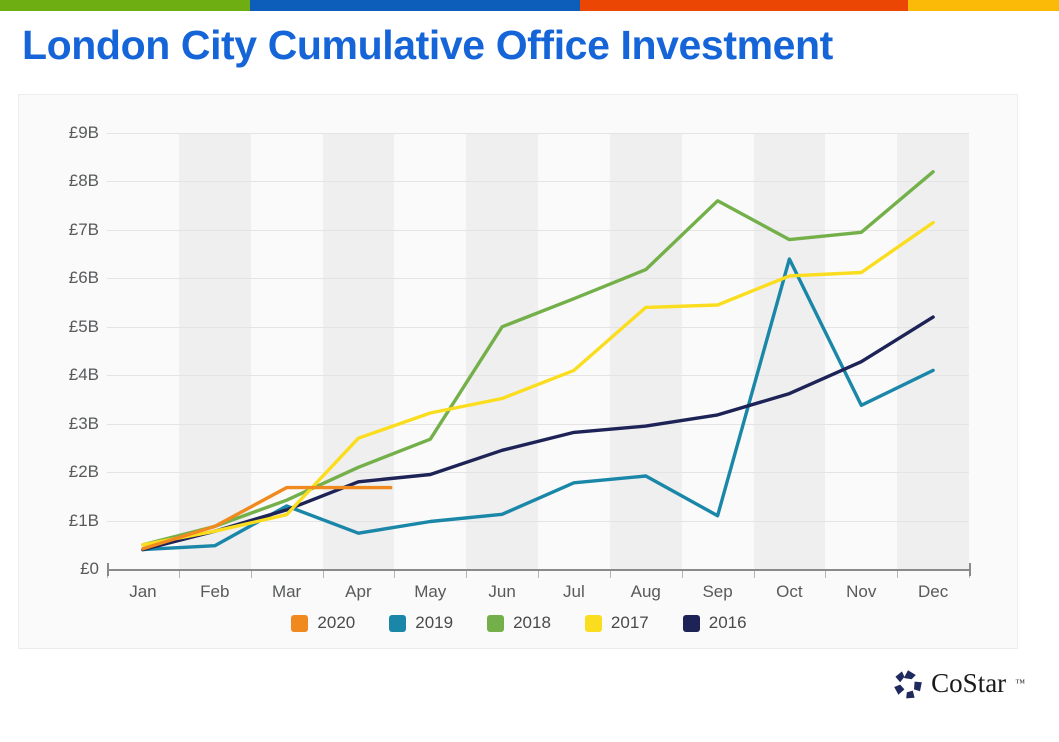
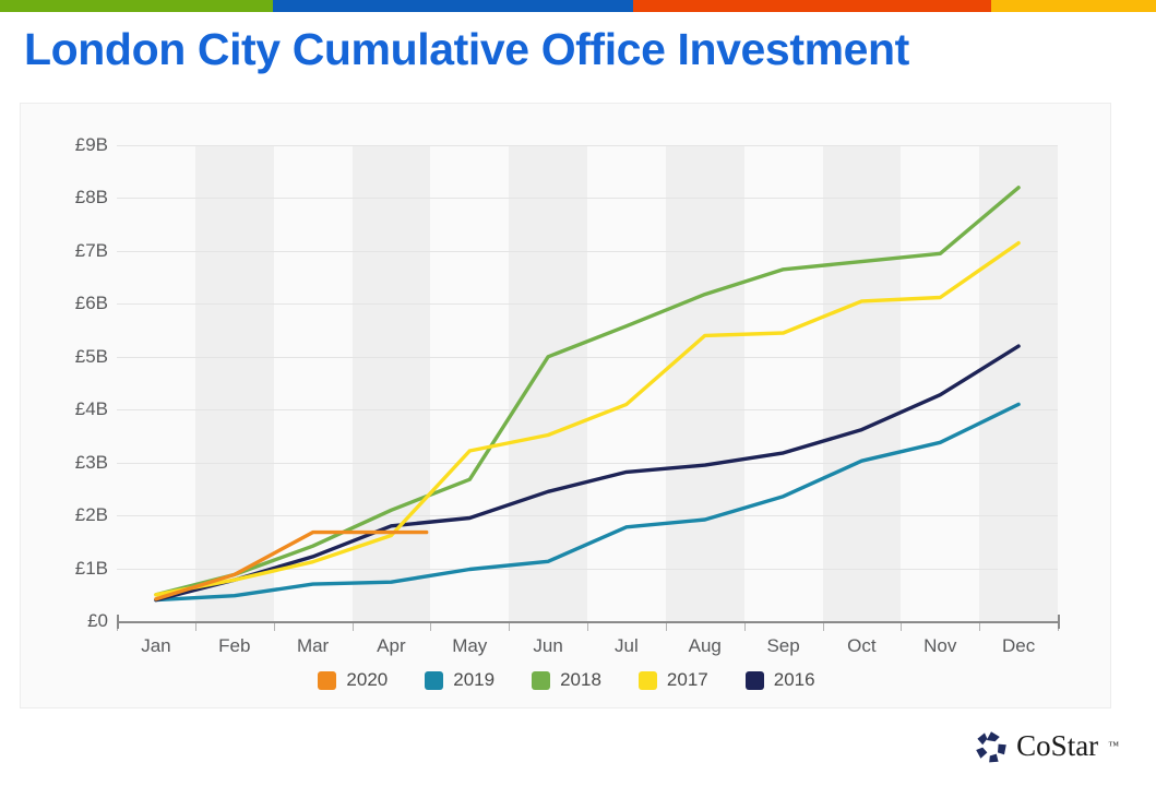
2019/Mar: £1.3B -> £0.7B
2017/Apr: £2.7B -> £1.6B
2019/Sep: £1.1B -> £2.4B
2018/Sep: £7.6B -> £6.7B
2019/Oct: £6.4B -> £3.0B
